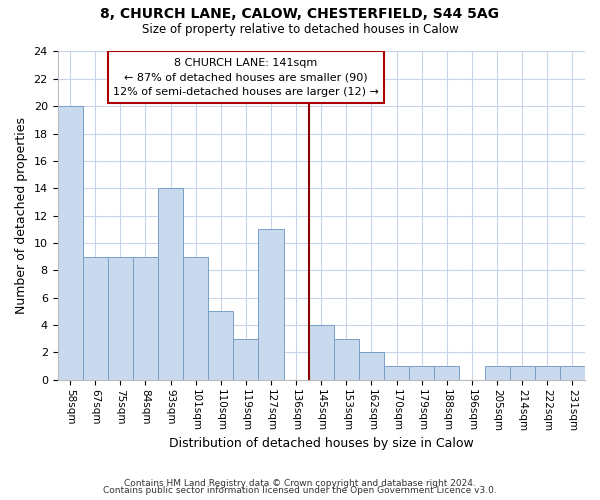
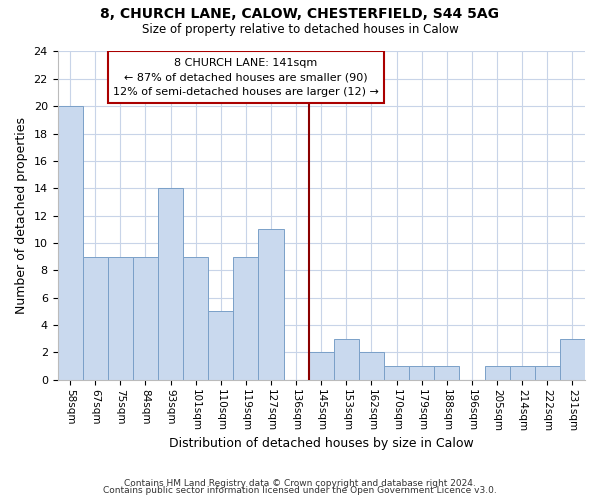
119sqm: 3 -> 9
145sqm: 4 -> 2
231sqm: 1 -> 3
